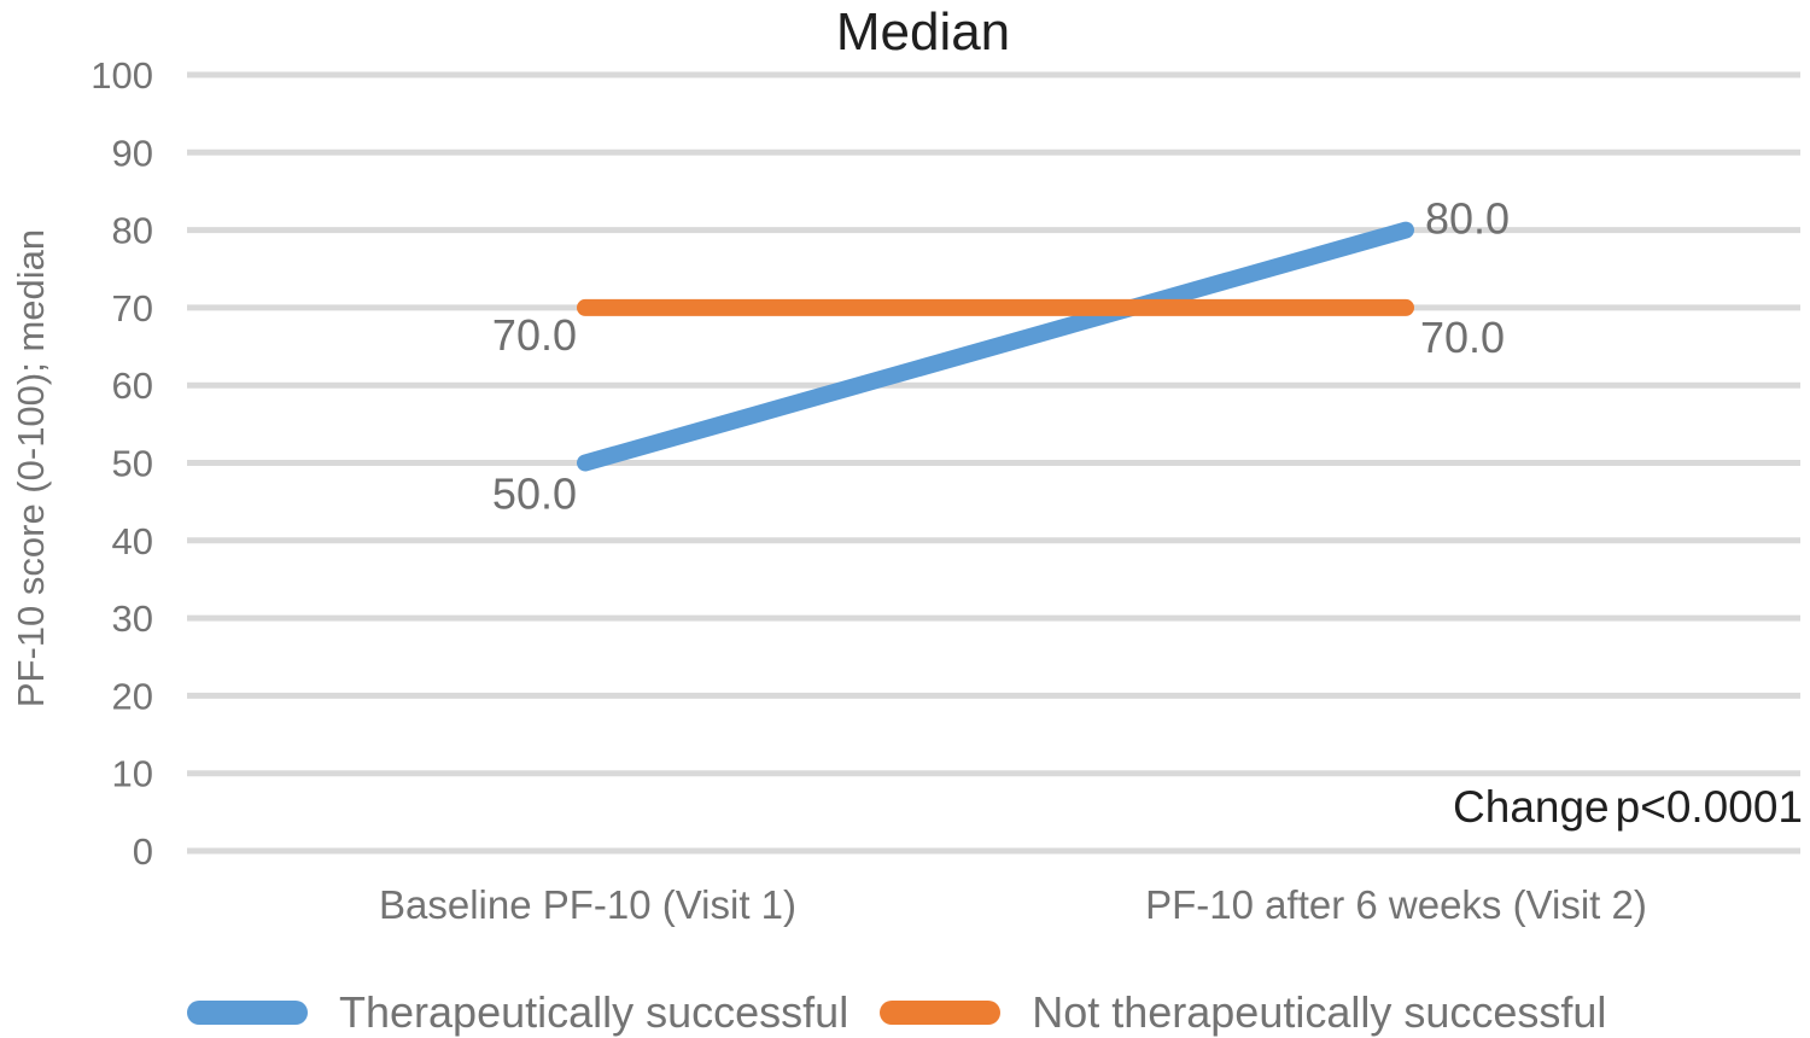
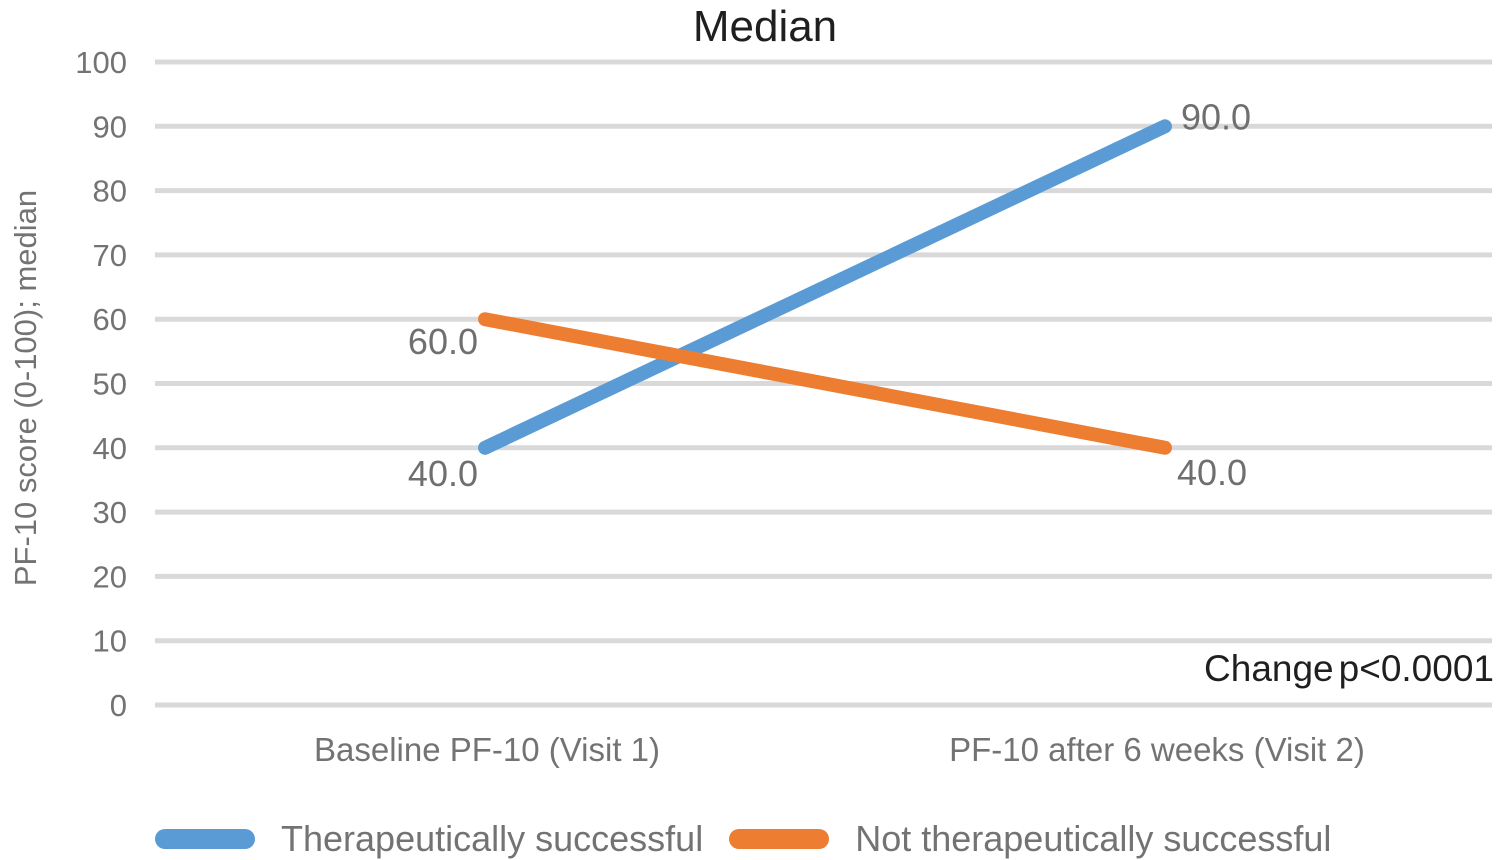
Therapeutically successful/Baseline PF-10 (Visit 1): 50.0 -> 40.0
Not therapeutically successful/Baseline PF-10 (Visit 1): 70.0 -> 60.0
Therapeutically successful/PF-10 after 6 weeks (Visit 2): 80.0 -> 90.0
Not therapeutically successful/PF-10 after 6 weeks (Visit 2): 70.0 -> 40.0
